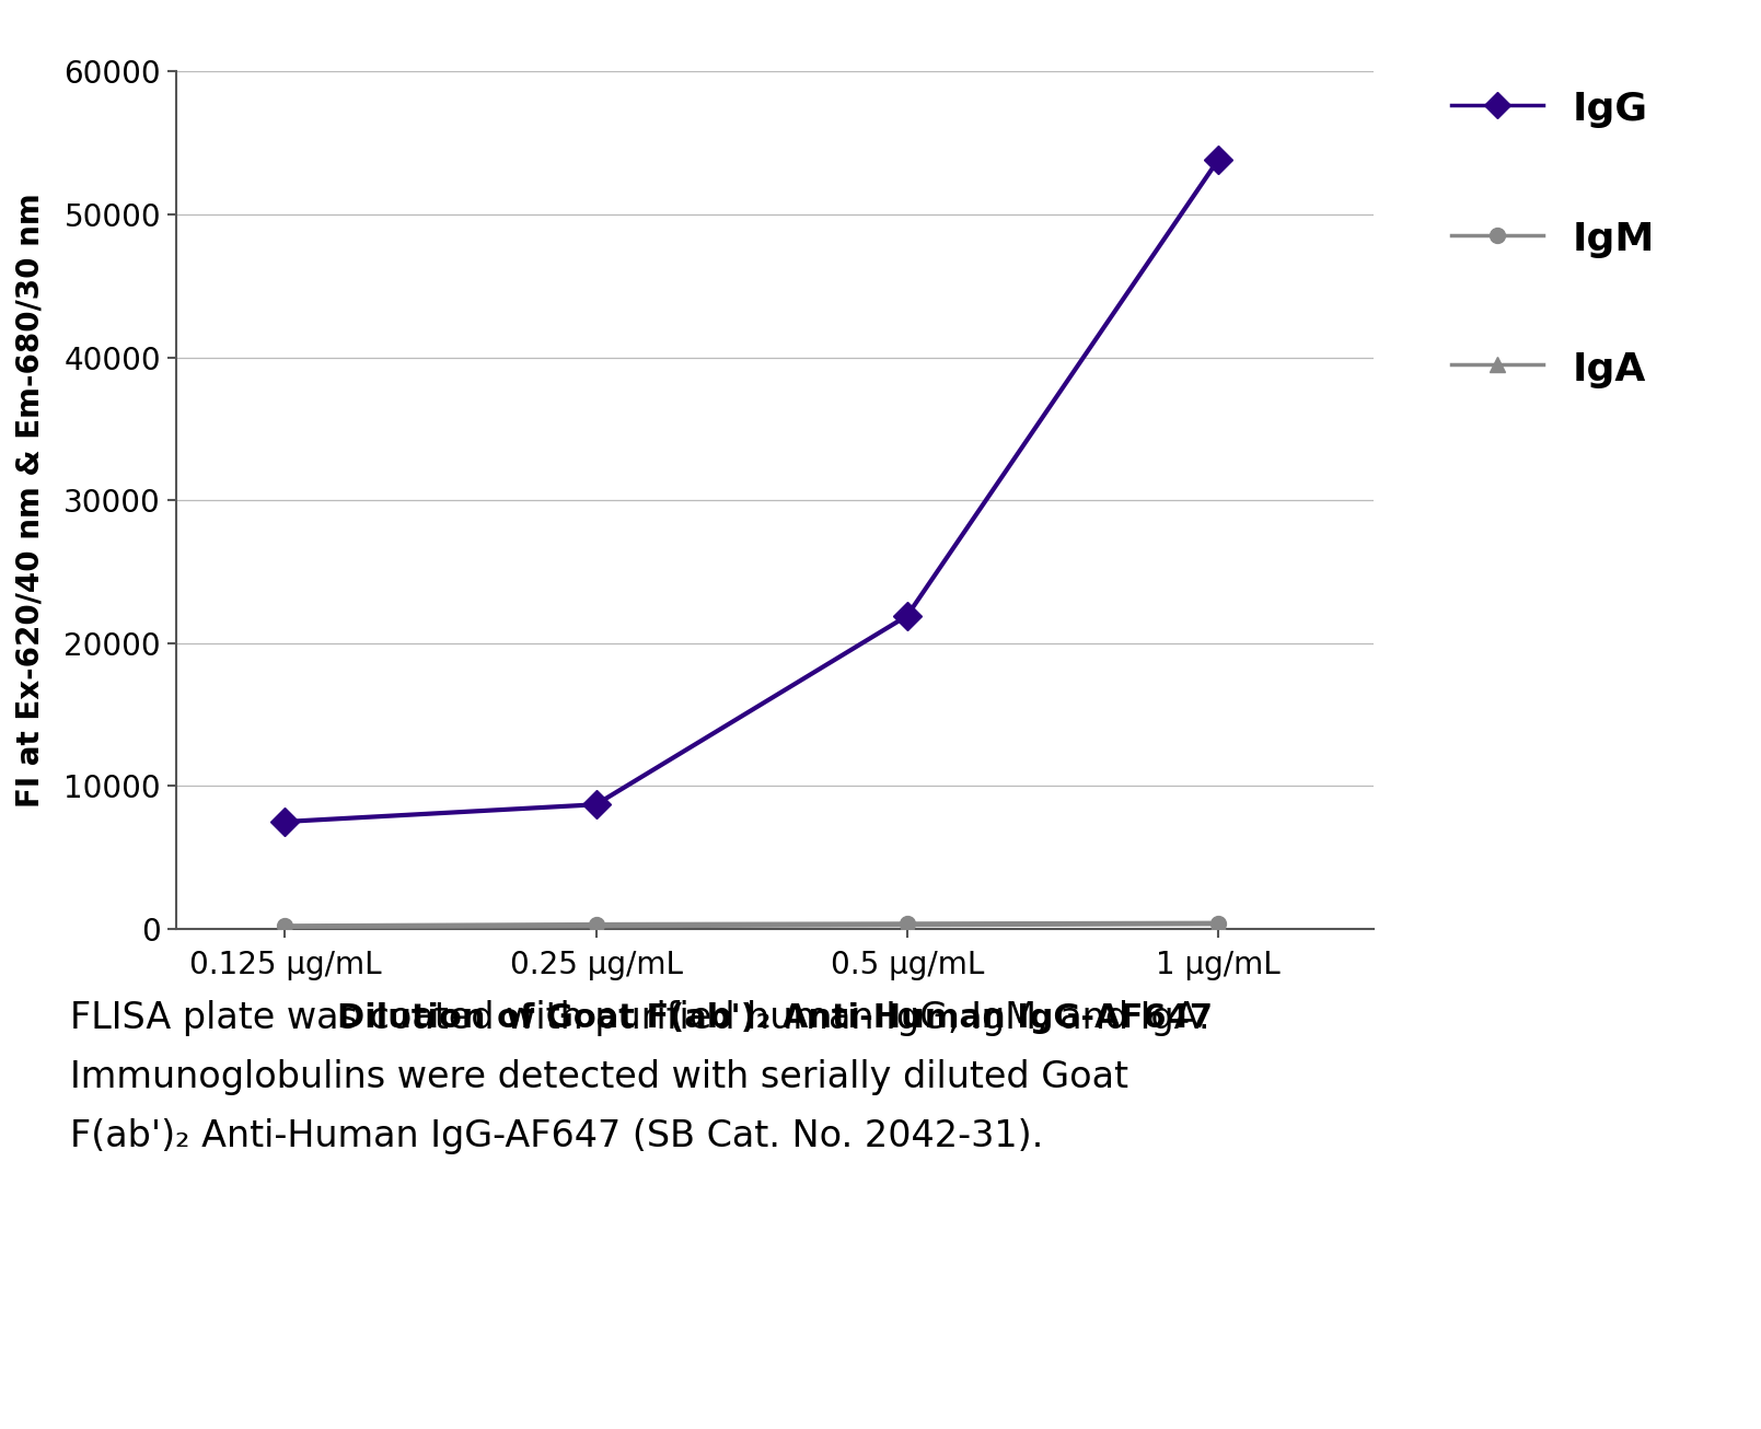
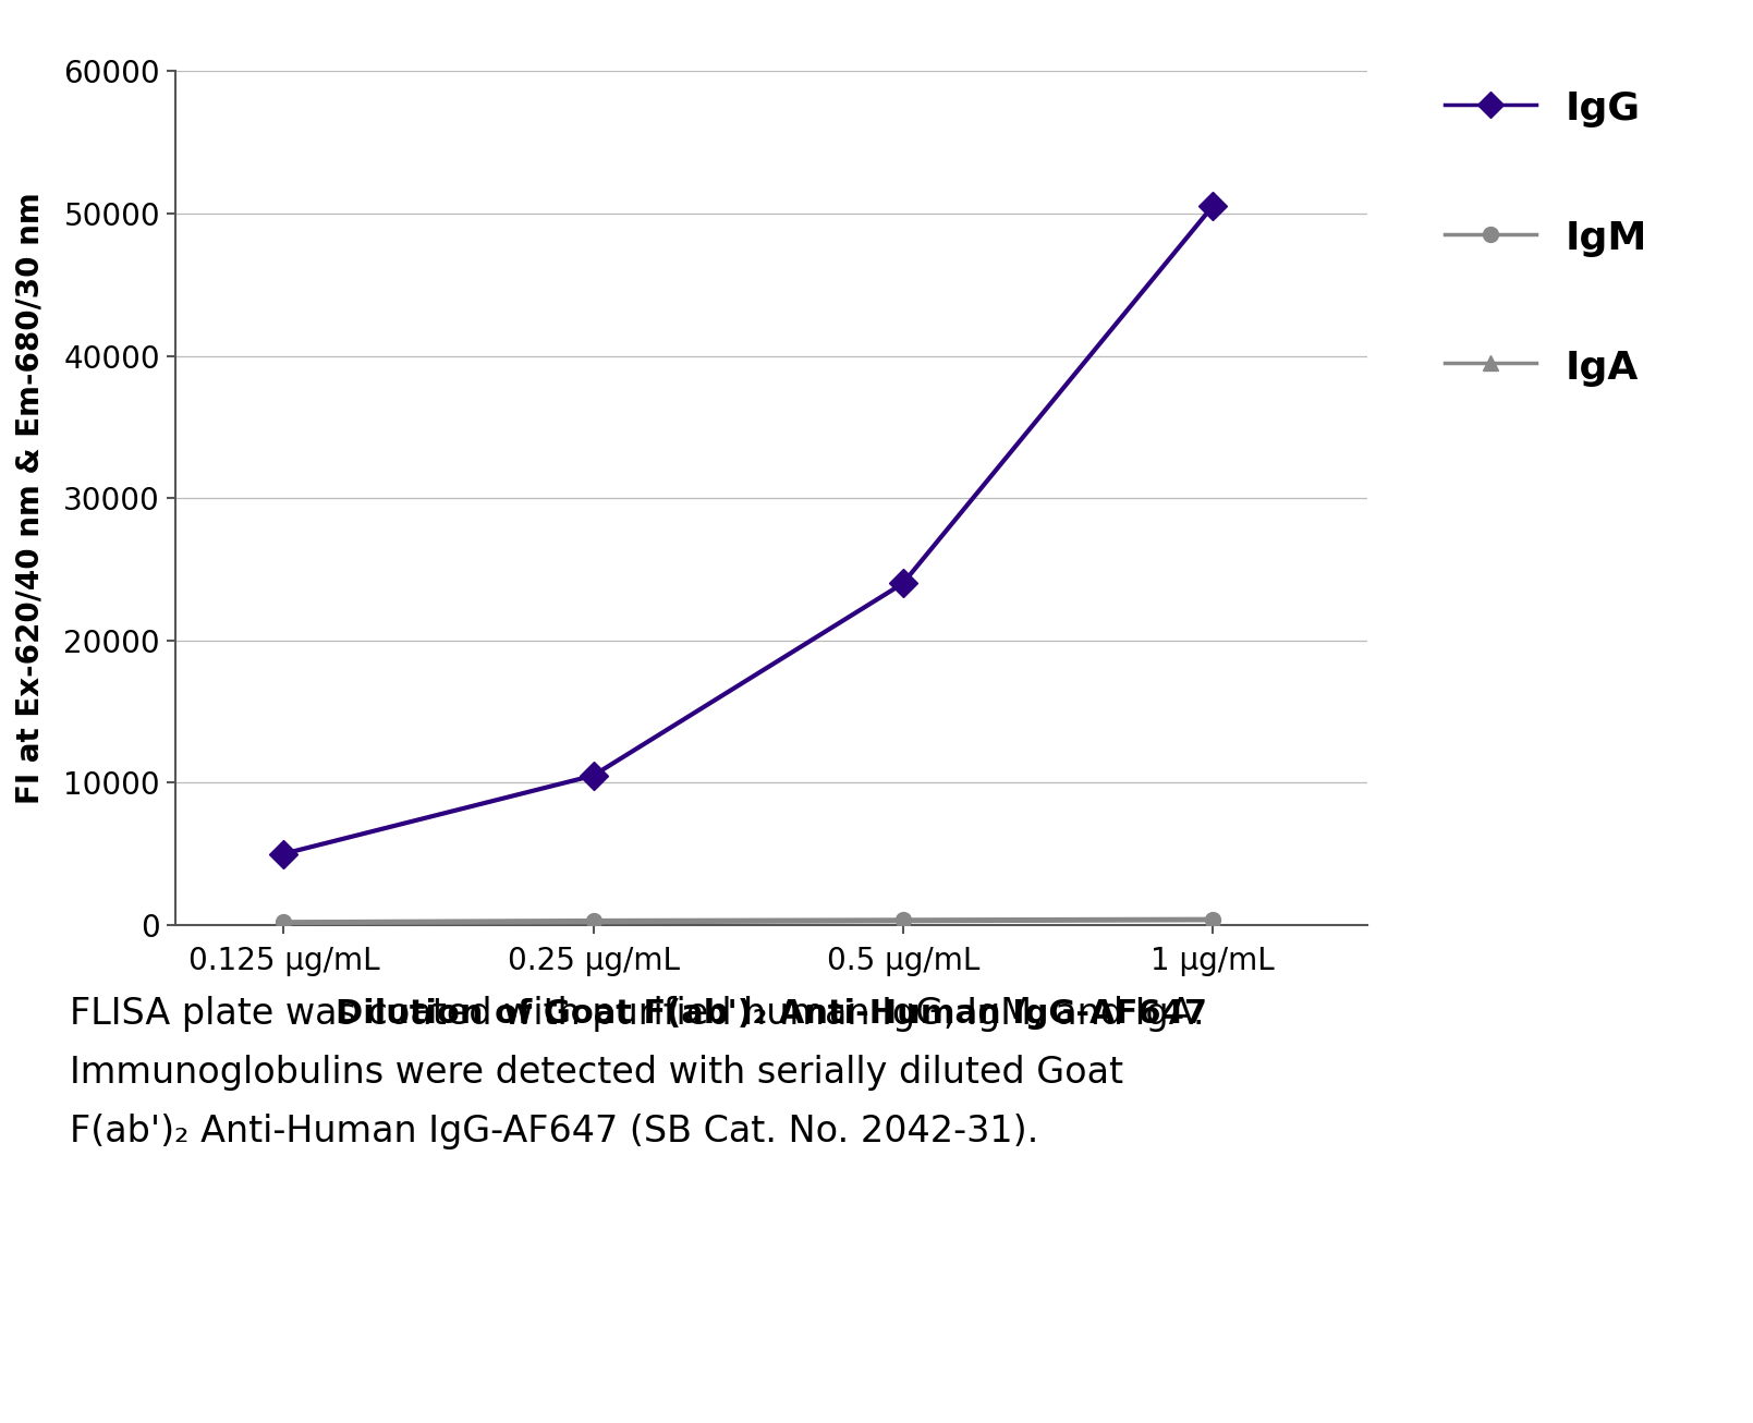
IgG/0.125 μg/mL: 7500 -> 5000
IgG/0.25 μg/mL: 8700 -> 10500
IgG/0.5 μg/mL: 21900 -> 24000
IgG/1 μg/mL: 53800 -> 50500
